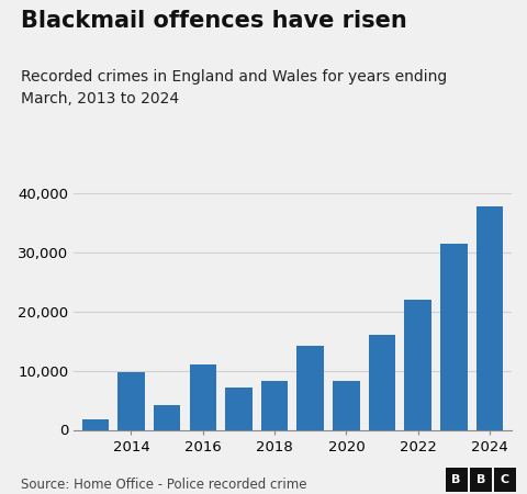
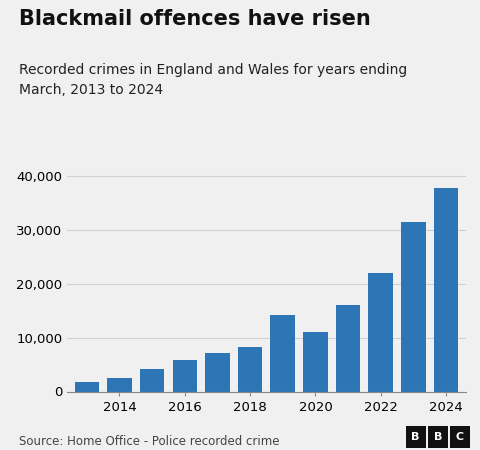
2014: 9,800 -> 2,600
2016: 11,000 -> 5,800
2020: 8,200 -> 11,000
